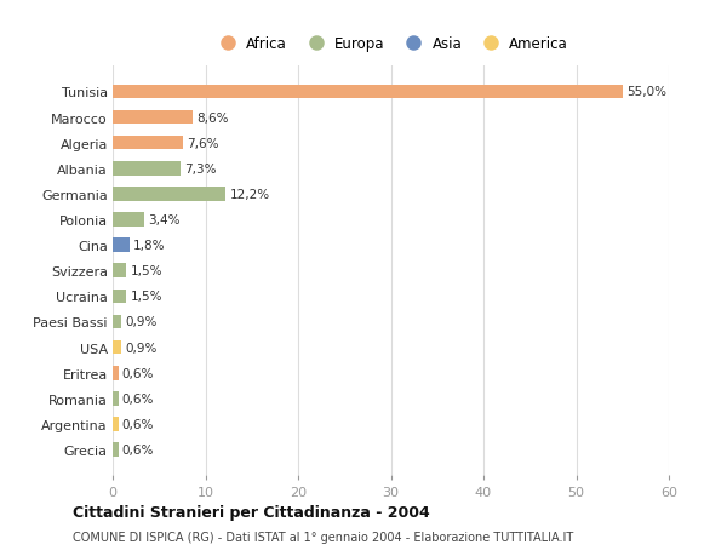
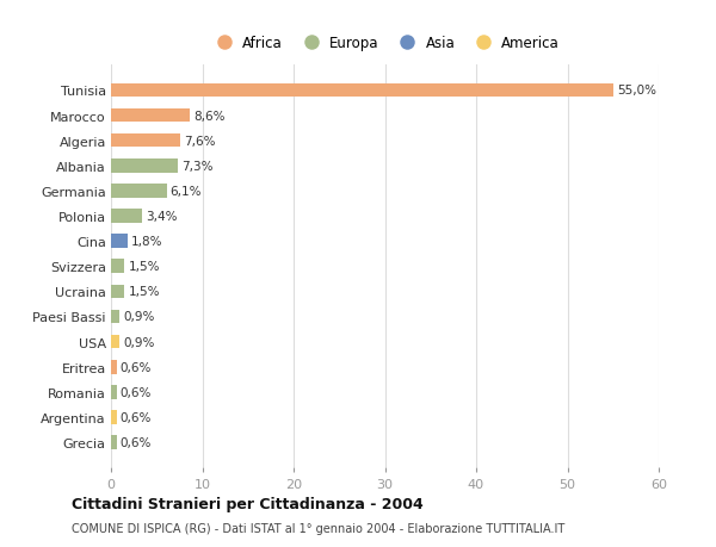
Germania: 12,2% -> 6,1%
